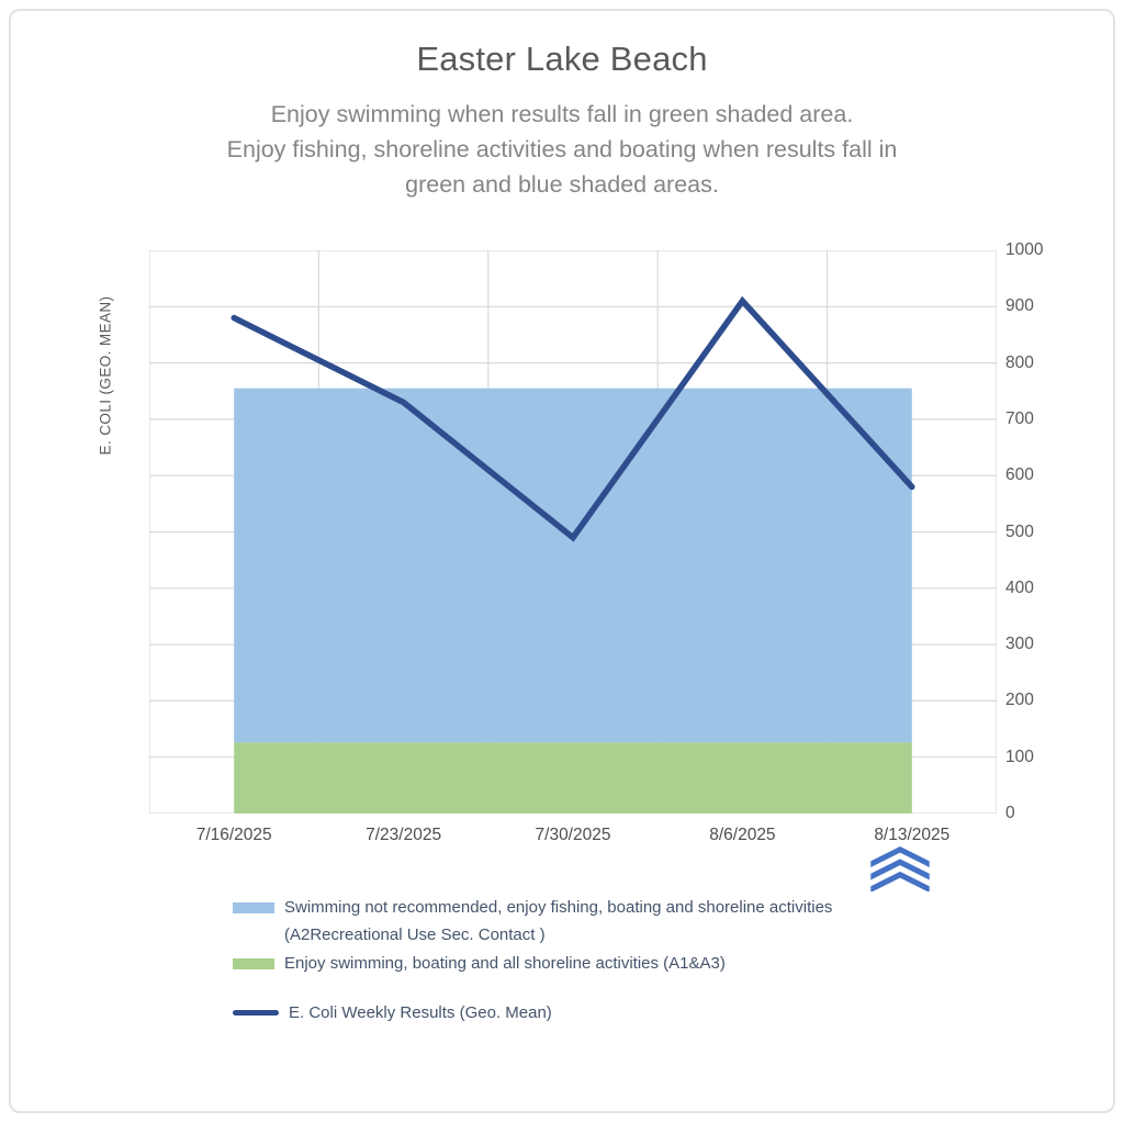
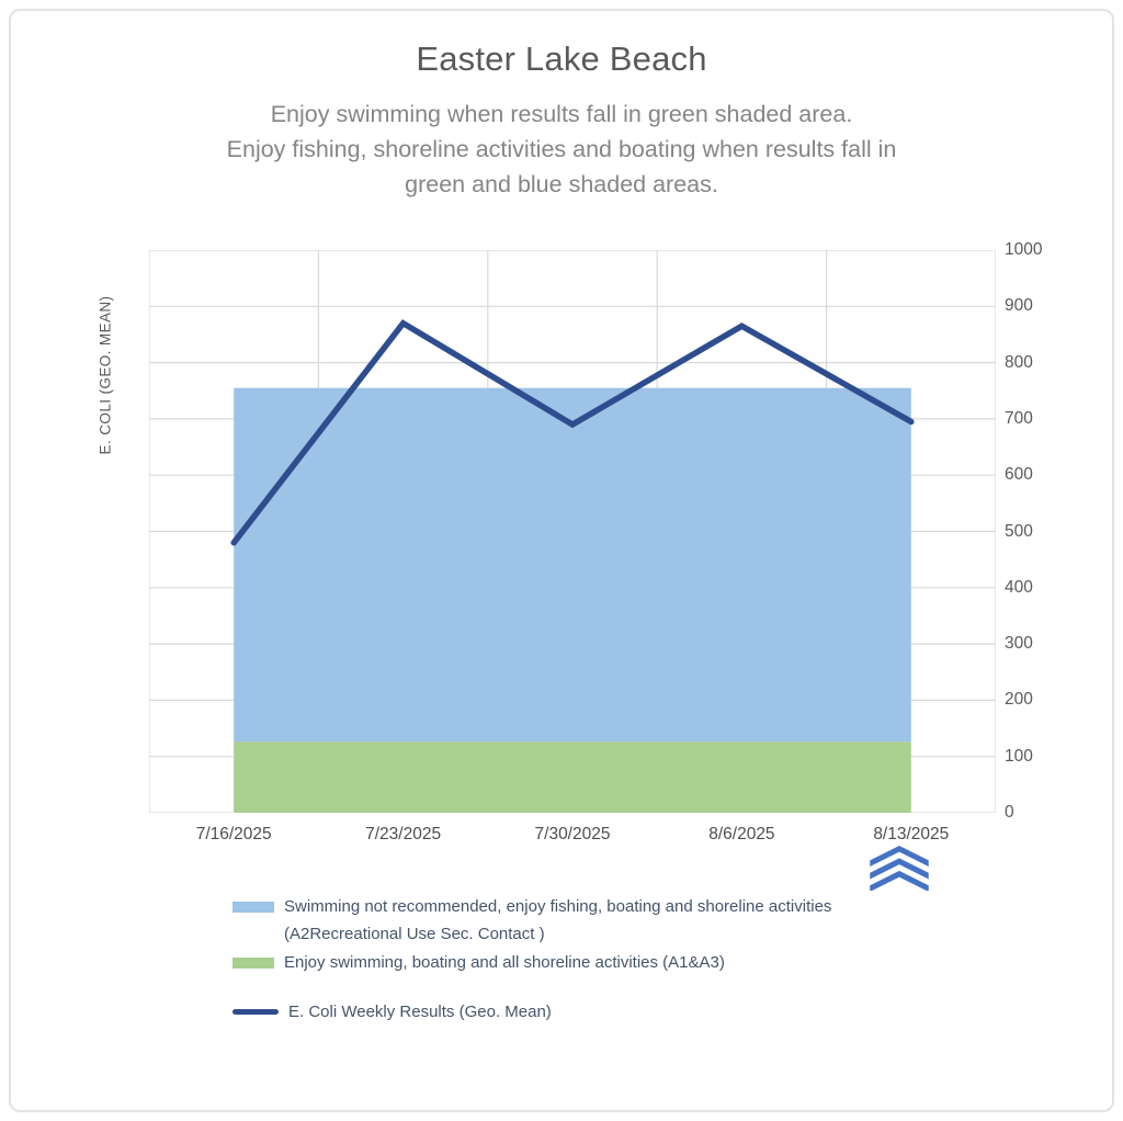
7/16/2025: 880 -> 480
7/23/2025: 730 -> 870
7/30/2025: 490 -> 690
8/6/2025: 910 -> 860
8/13/2025: 580 -> 700
